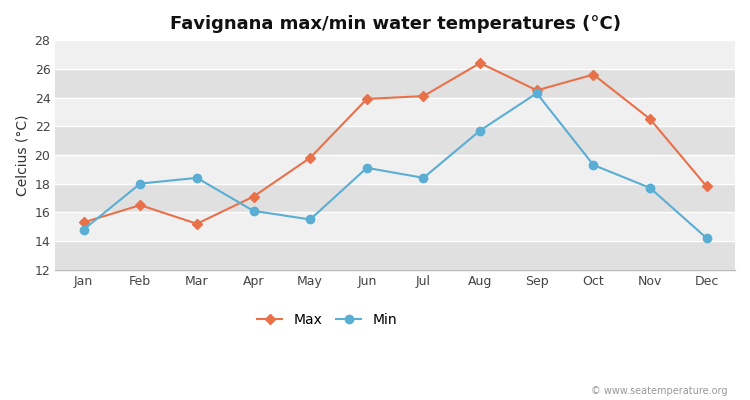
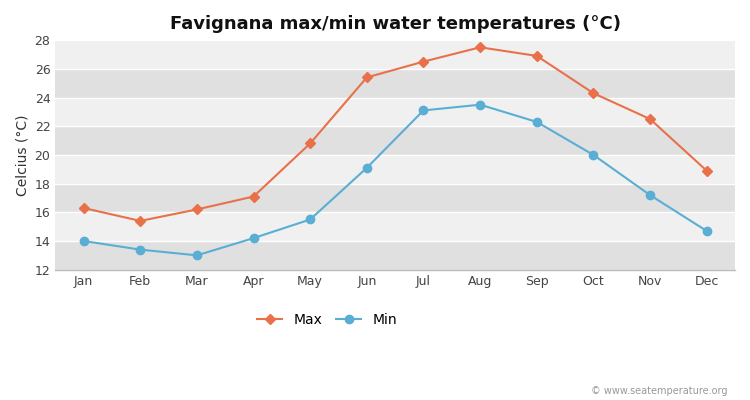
Max/Jan: 15.3 -> 16.3
Min/Jan: 14.8 -> 14.0
Max/Feb: 16.5 -> 15.4
Min/Feb: 18.0 -> 13.4
Max/Mar: 15.2 -> 16.2
Min/Mar: 18.4 -> 13.0
Min/Apr: 16.1 -> 14.2
Max/May: 19.8 -> 20.8
Max/Jun: 23.9 -> 25.4
Max/Jul: 24.1 -> 26.5
Min/Jul: 18.4 -> 23.1
Max/Aug: 26.4 -> 27.5
Min/Aug: 21.7 -> 23.5
Max/Sep: 24.5 -> 26.9
Min/Sep: 24.3 -> 22.3
Max/Oct: 25.6 -> 24.3
Min/Oct: 19.3 -> 20.0
Min/Nov: 17.7 -> 17.2
Max/Dec: 17.8 -> 18.9
Min/Dec: 14.2 -> 14.7
